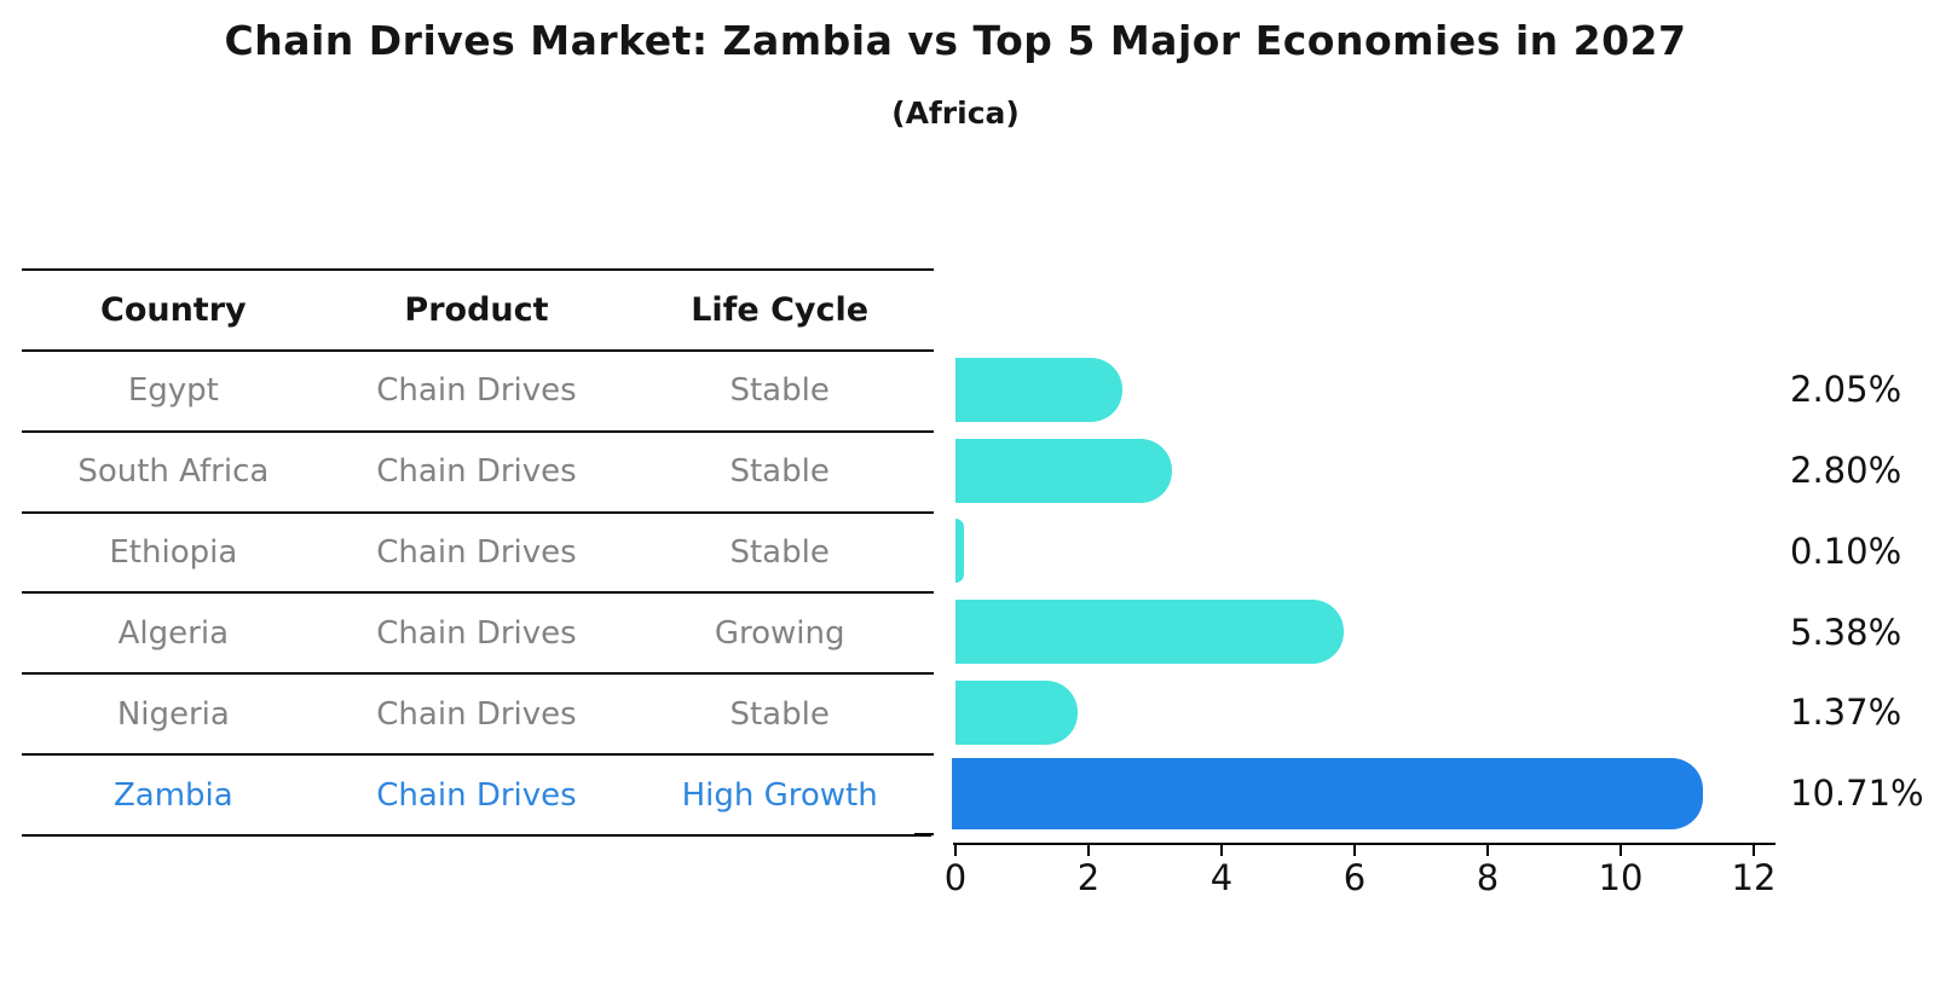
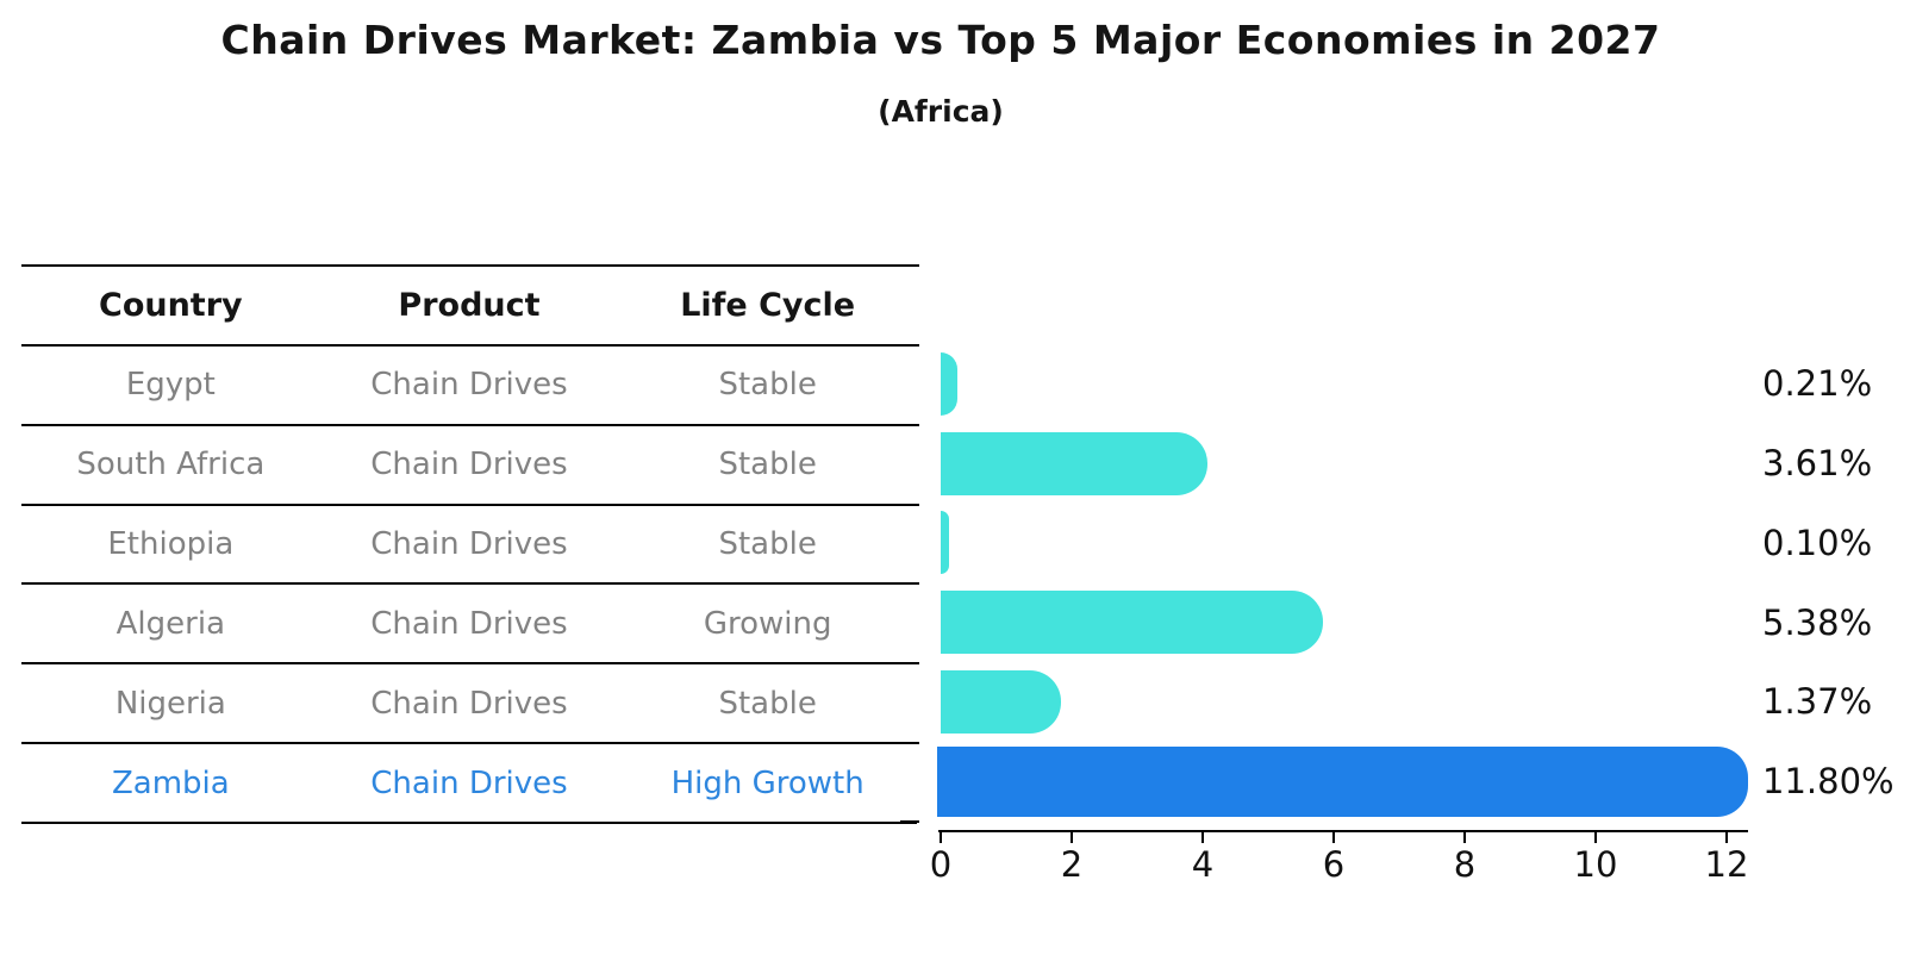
Egypt: 2.05% -> 0.21%
South Africa: 2.80% -> 3.61%
Zambia: 10.71% -> 11.80%
